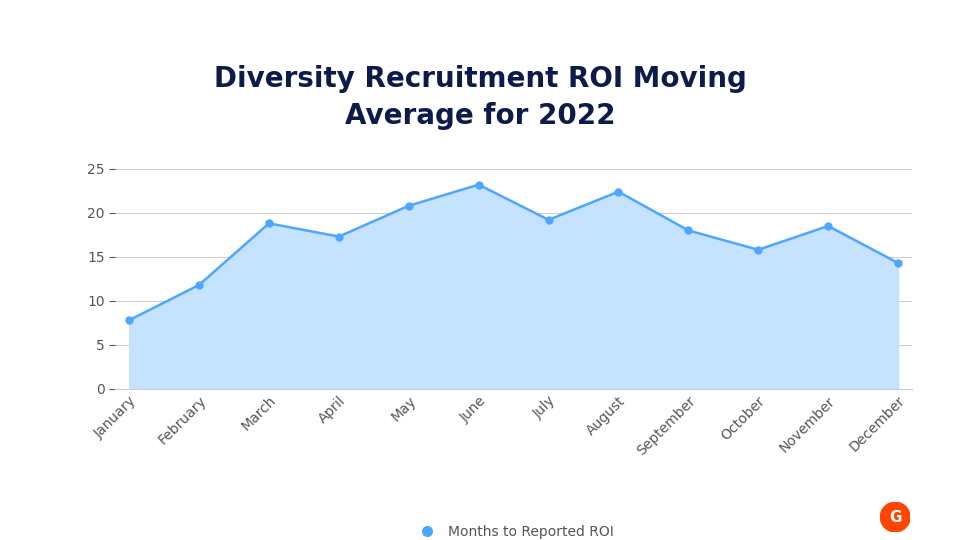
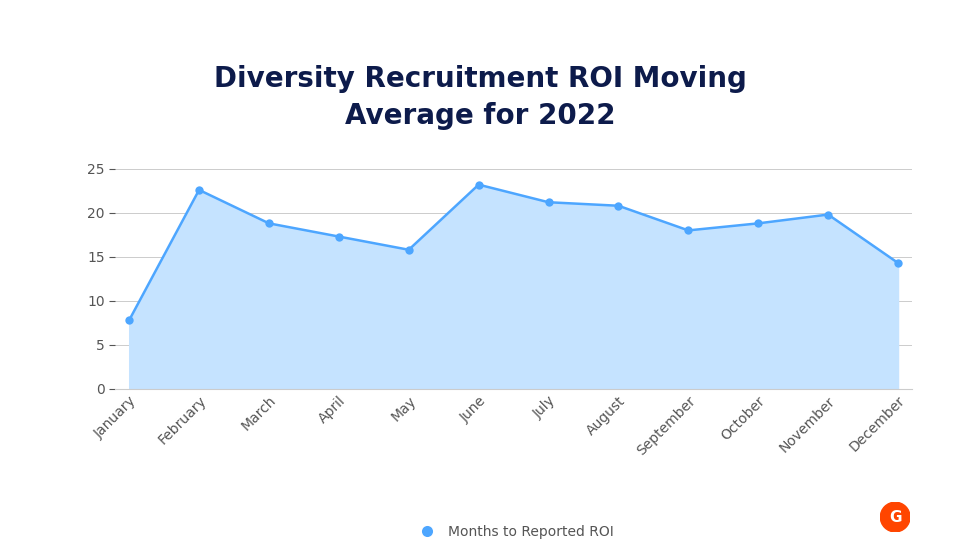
February: 11.8 -> 22.6
May: 20.8 -> 15.8
July: 19.2 -> 21.2
August: 22.4 -> 20.8
October: 15.8 -> 18.8
November: 18.5 -> 19.8
